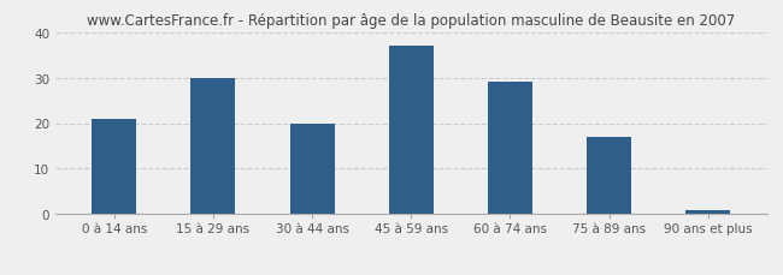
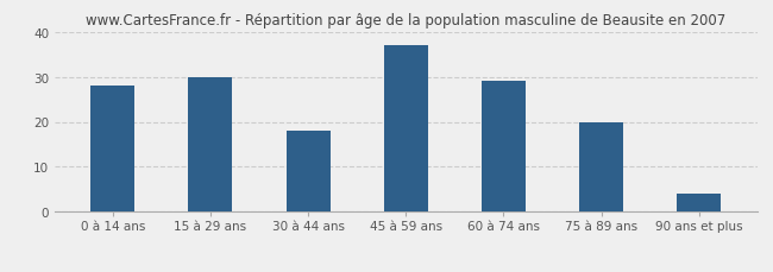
0 à 14 ans: 21 -> 28
30 à 44 ans: 20 -> 18
75 à 89 ans: 17 -> 20
90 ans et plus: 1 -> 4
